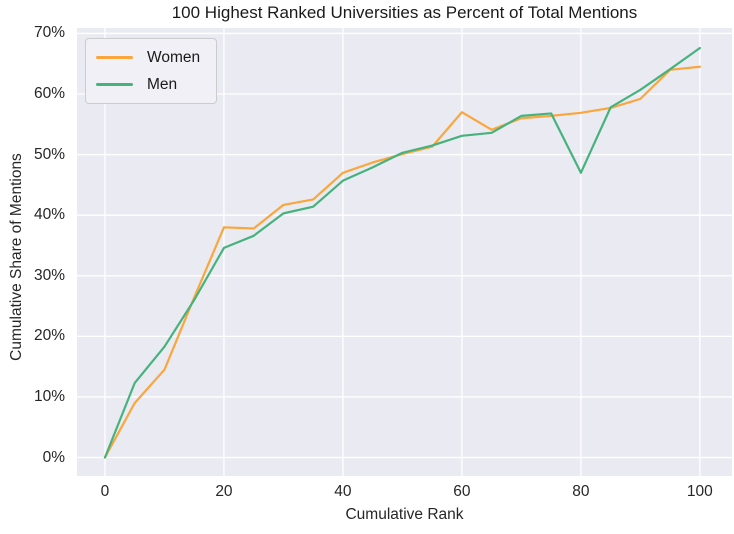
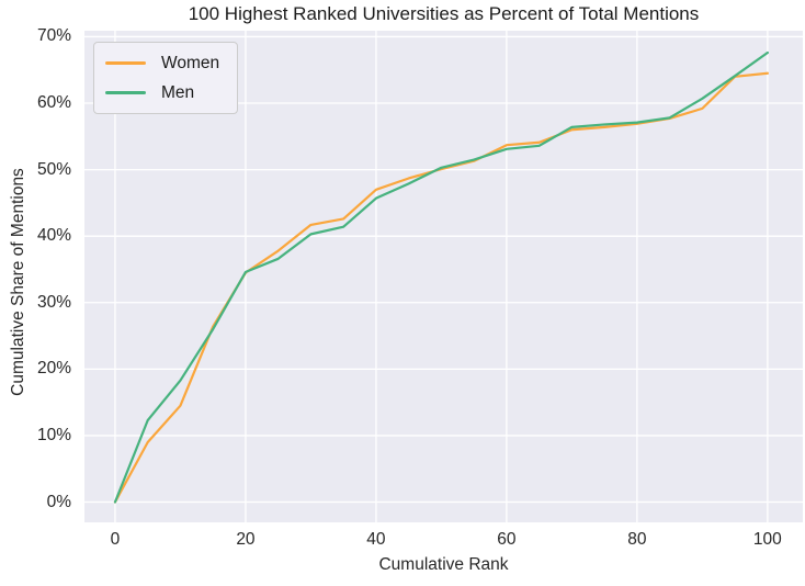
Women/20: 38% -> 34%
Women/60: 57% -> 54%
Men/80: 47% -> 57%
